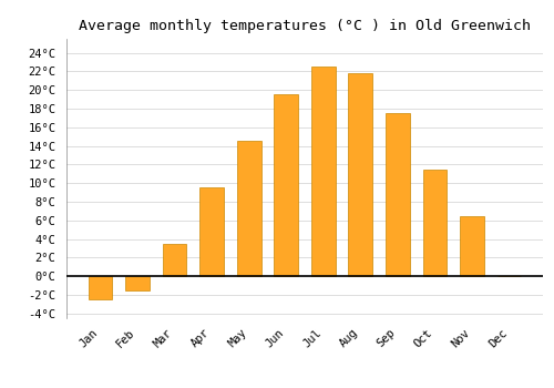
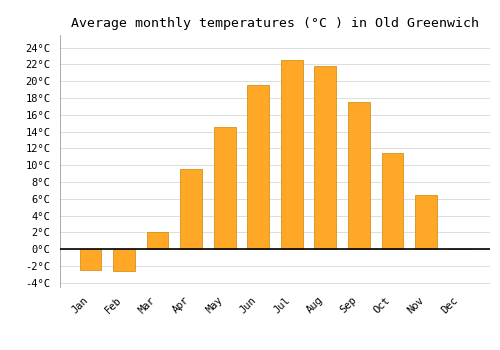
Feb: -1.5°C -> -2.6°C
Mar: 3.5°C -> 2.0°C
